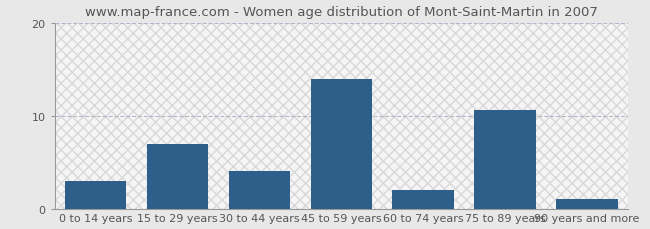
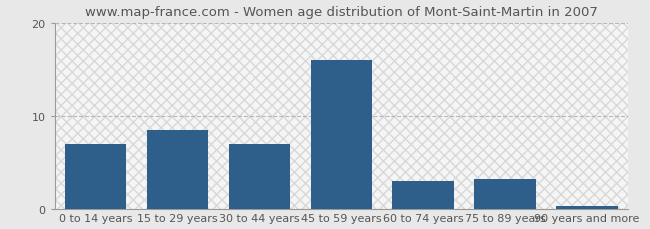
0 to 14 years: 3.0 -> 7.0
15 to 29 years: 7.0 -> 8.5
30 to 44 years: 4.0 -> 7.0
45 to 59 years: 14.0 -> 16.0
60 to 74 years: 2.0 -> 3.0
75 to 89 years: 10.6 -> 3.2
90 years and more: 1.0 -> 0.3
